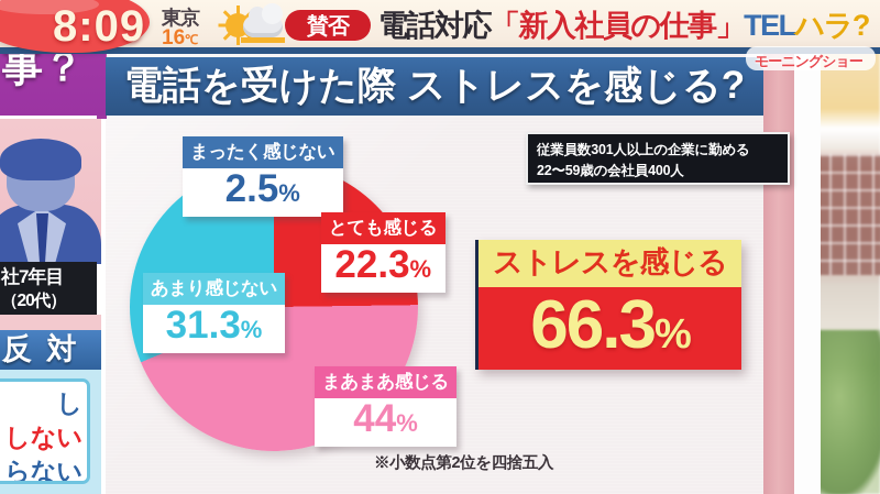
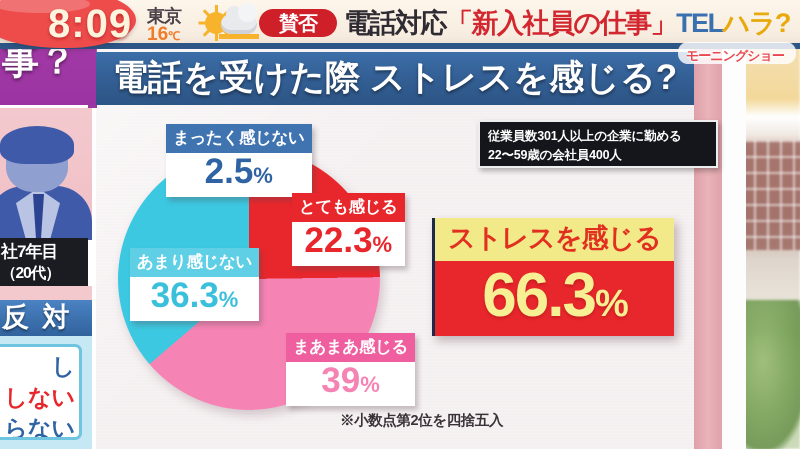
まあまあ感じる: 44 -> 39
あまり感じない: 31.3 -> 36.3
